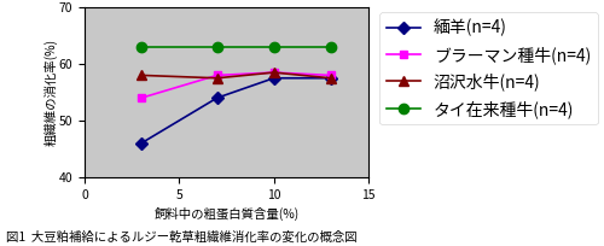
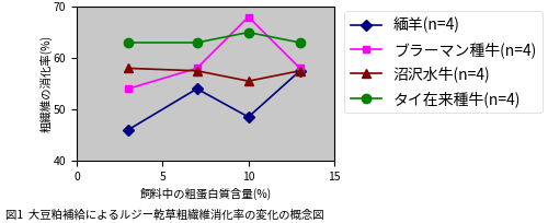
緬羊(n=4)/10: 57.5 -> 48.5
ブラーマン種牛(n=4)/10: 58.5 -> 68.0
沼沢水牛(n=4)/10: 58.5 -> 55.5
タイ在来種牛(n=4)/10: 63 -> 65
